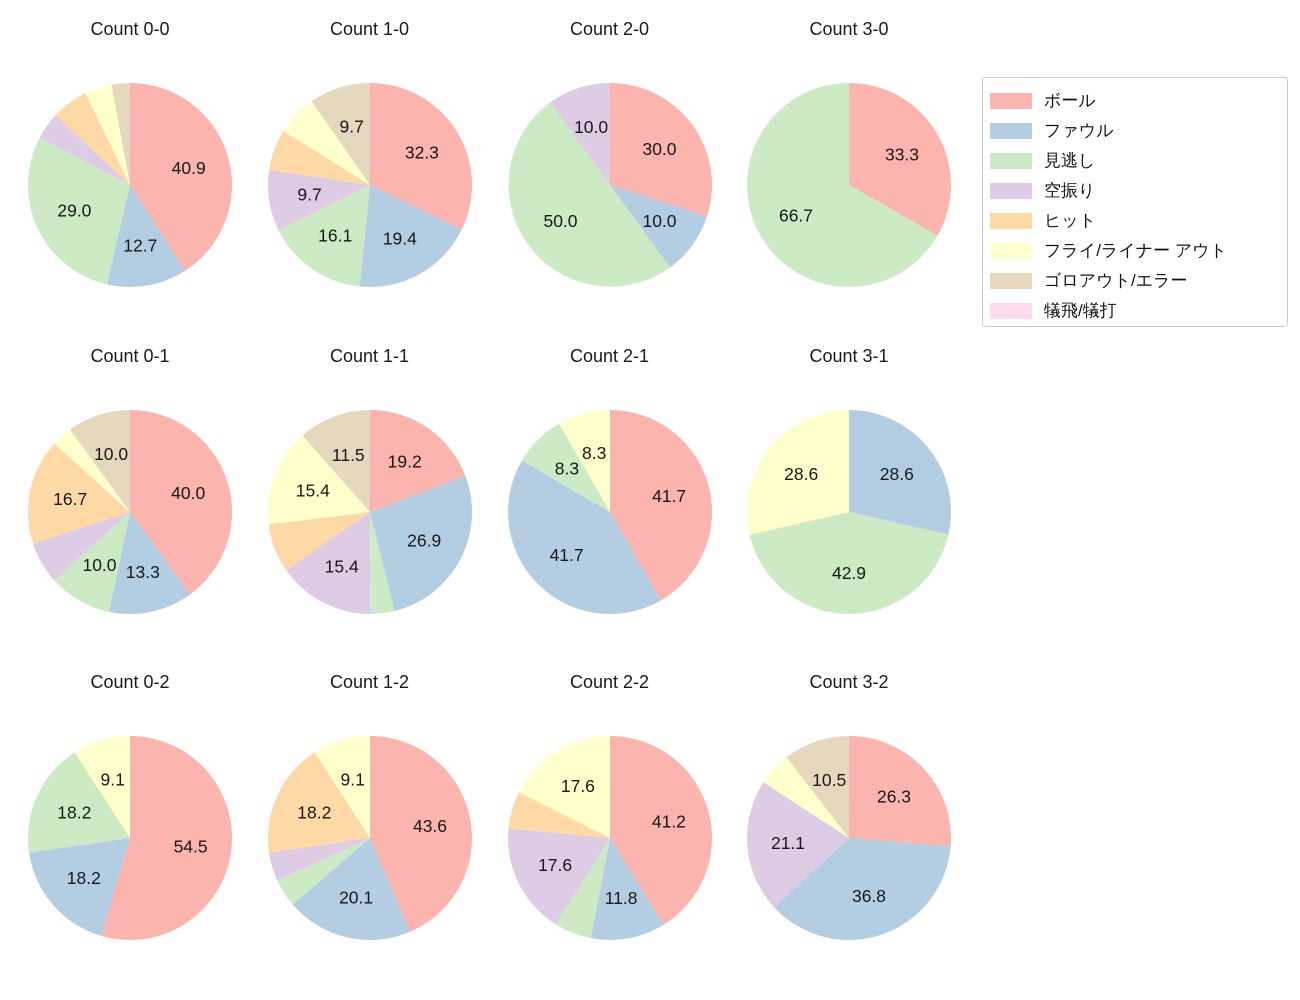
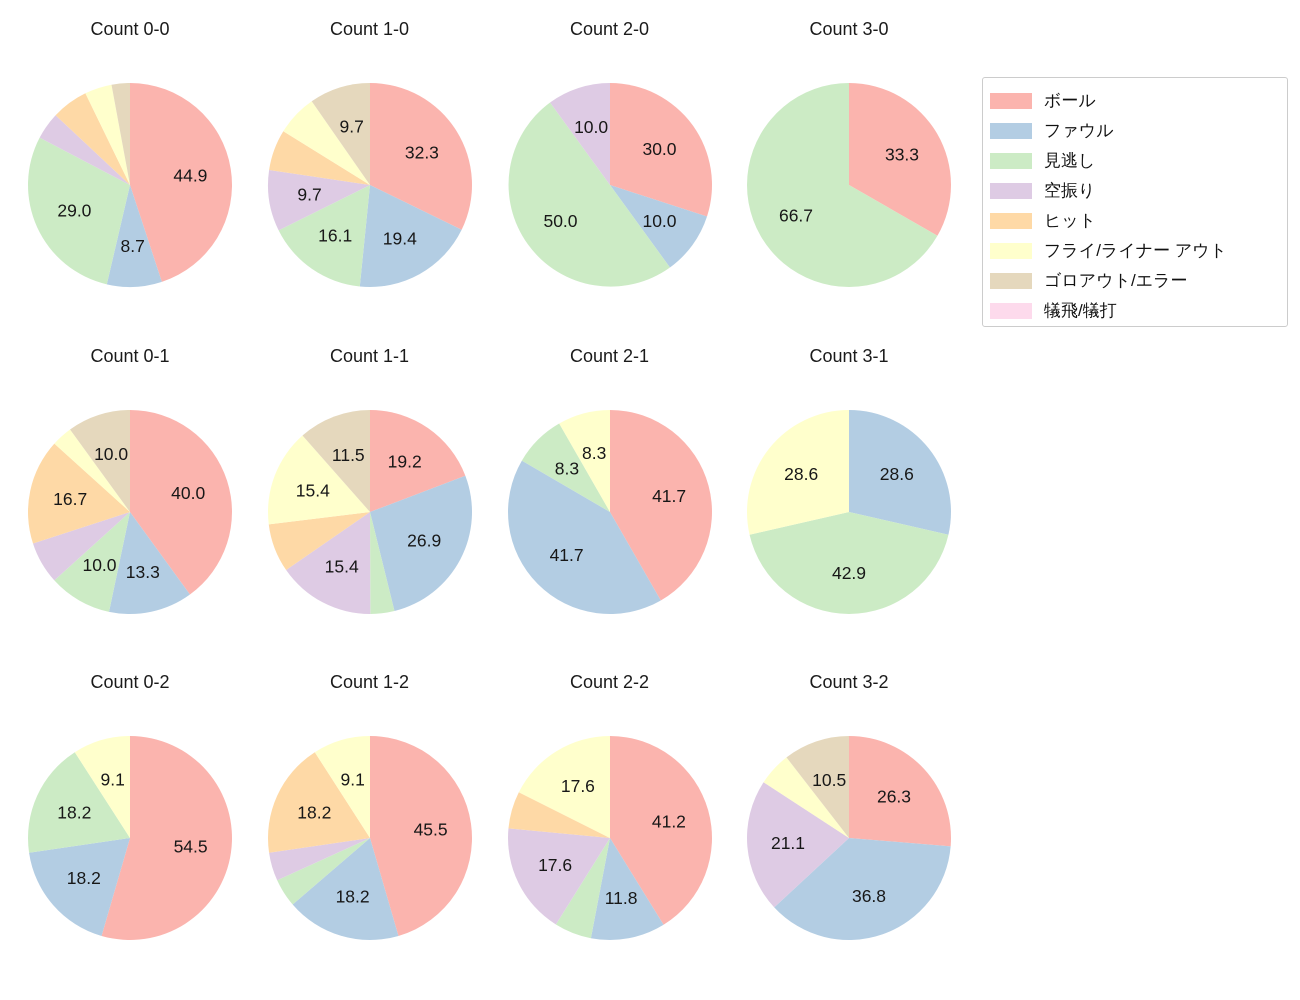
Count 0-0/ボール: 40.9 -> 44.9
Count 0-0/ファウル: 12.7 -> 8.7
Count 1-2/ボール: 43.6 -> 45.5
Count 1-2/ファウル: 20.1 -> 18.2
